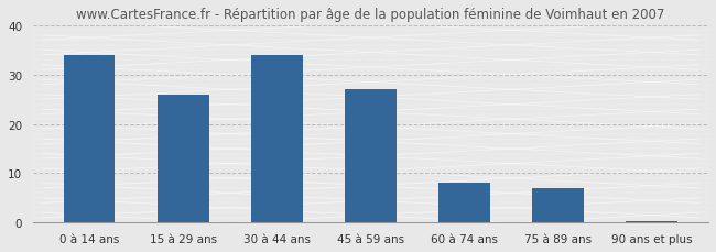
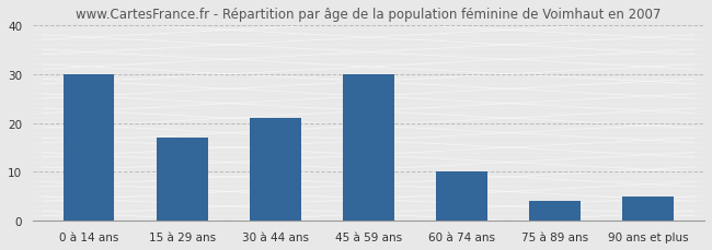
0 à 14 ans: 34.0 -> 30.0
15 à 29 ans: 26.0 -> 17.0
30 à 44 ans: 34.0 -> 21.0
45 à 59 ans: 27.0 -> 30.0
60 à 74 ans: 8.0 -> 10.0
75 à 89 ans: 7.0 -> 4.0
90 ans et plus: 0.3 -> 5.0
